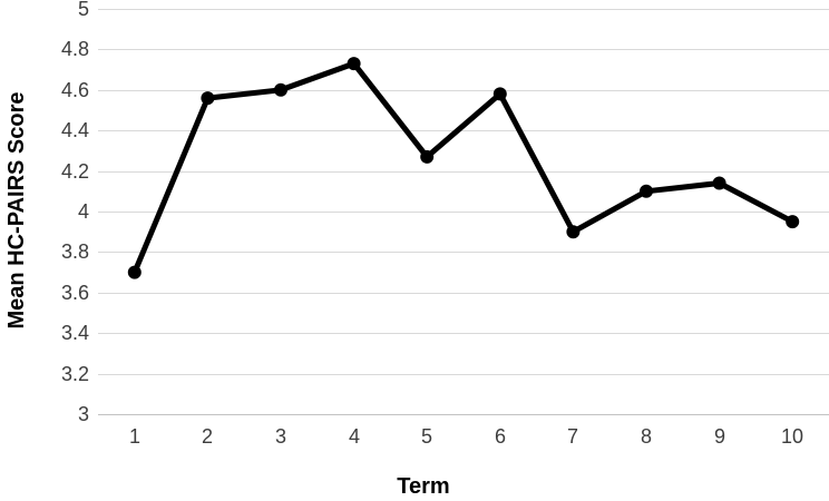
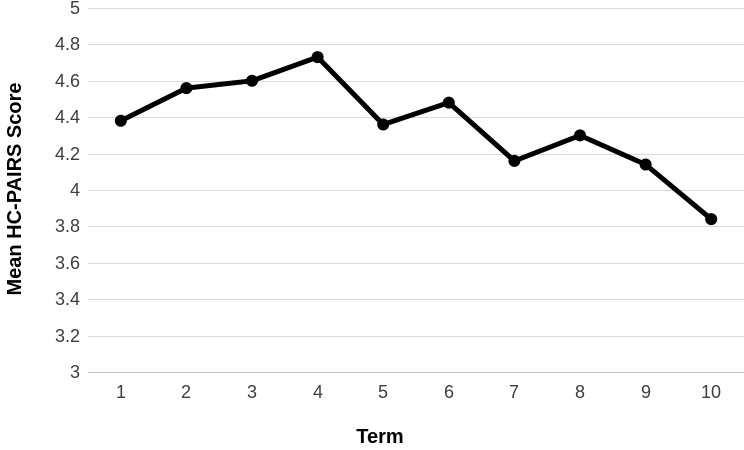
1: 3.70 -> 4.38
5: 4.27 -> 4.36
6: 4.58 -> 4.48
7: 3.90 -> 4.16
8: 4.10 -> 4.30
10: 3.95 -> 3.84
